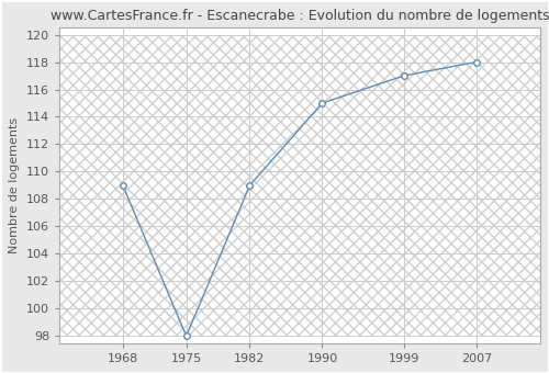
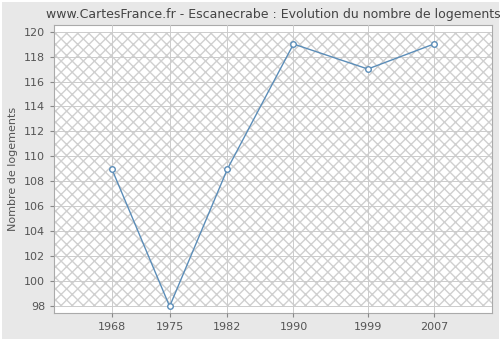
1990: 115 -> 119
2007: 118 -> 119
